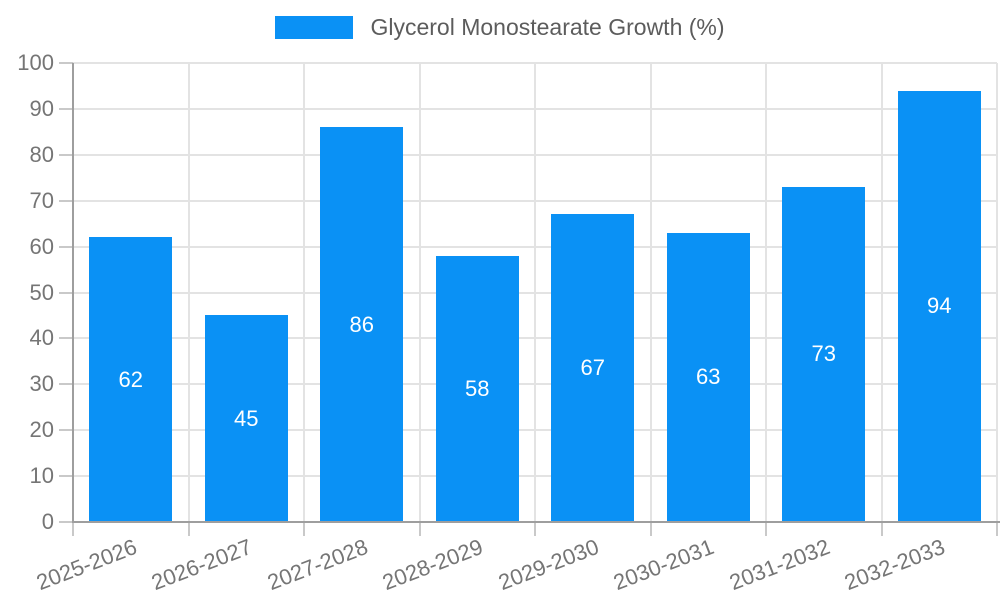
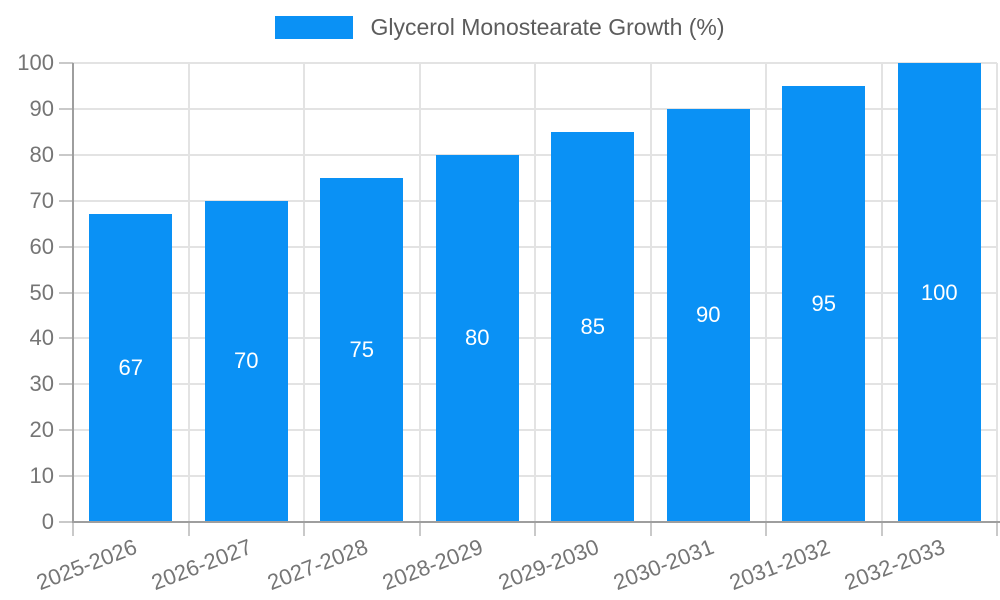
2025-2026: 62 -> 67
2026-2027: 45 -> 70
2027-2028: 86 -> 75
2028-2029: 58 -> 80
2029-2030: 67 -> 85
2030-2031: 63 -> 90
2031-2032: 73 -> 95
2032-2033: 94 -> 100
